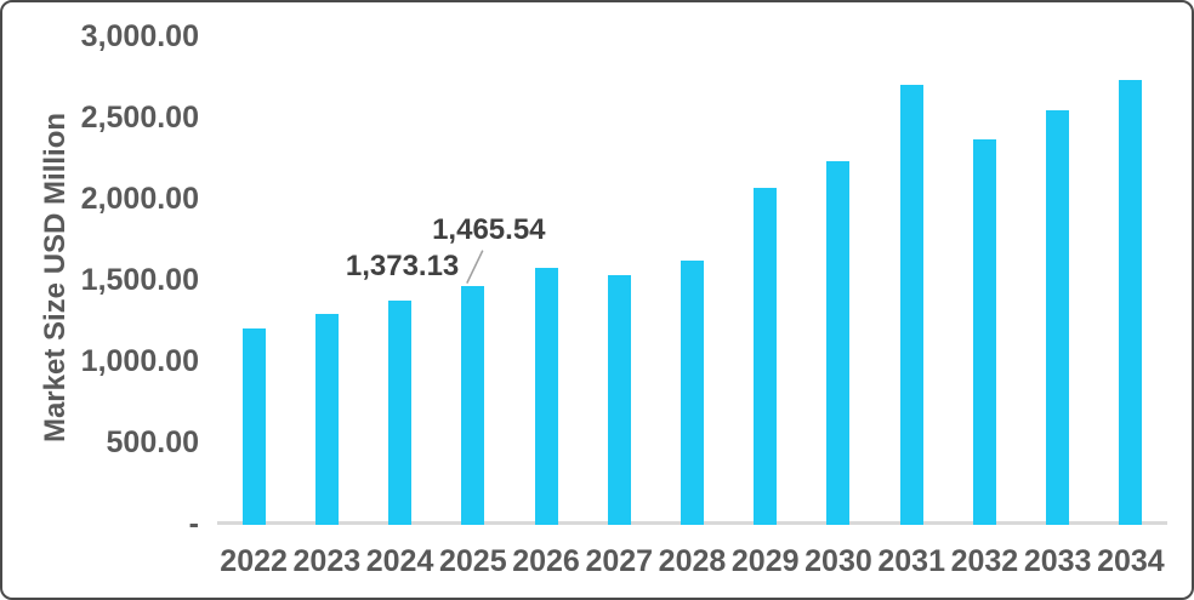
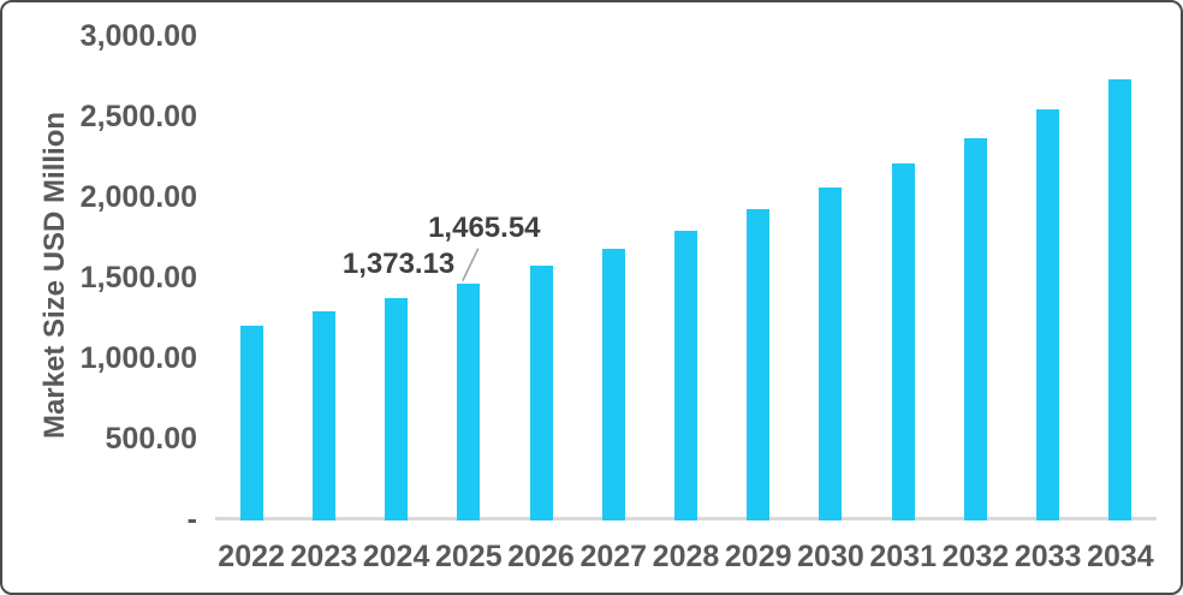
2027: 1530 -> 1680
2028: 1620 -> 1790
2029: 2070 -> 1920
2030: 2230 -> 2060
2031: 2700 -> 2210
